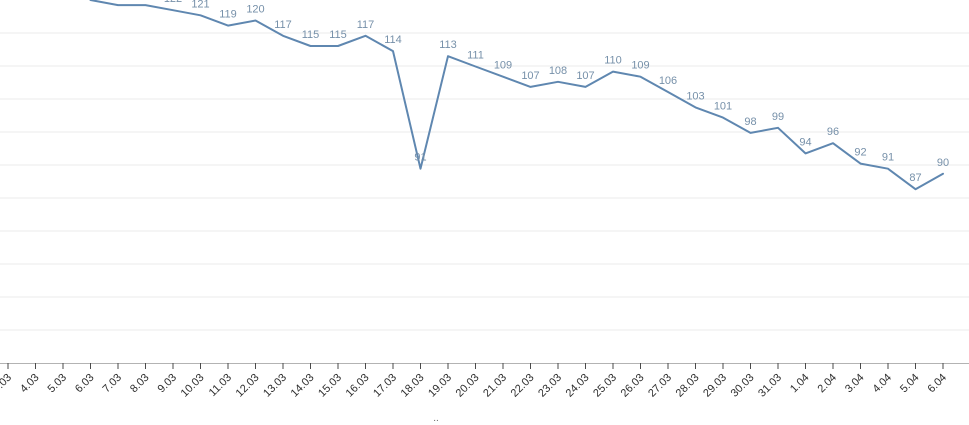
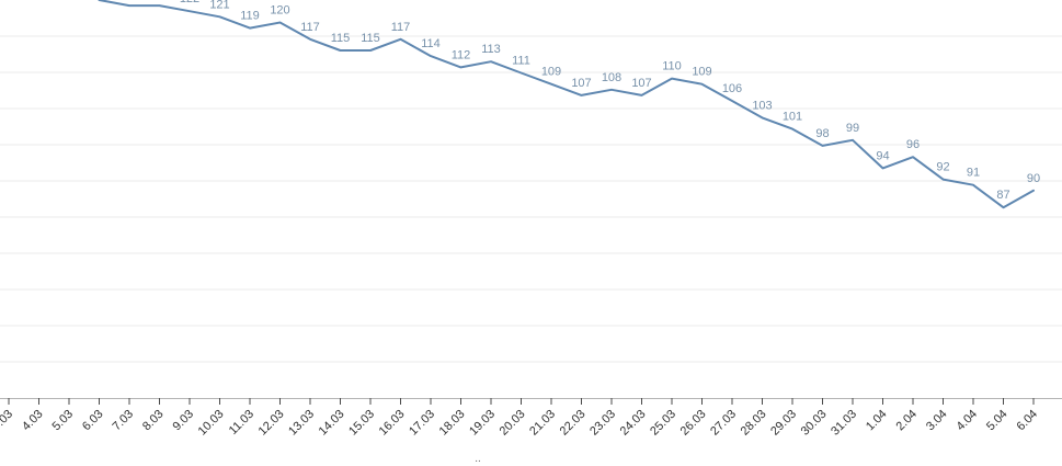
18.03: 91 -> 112
